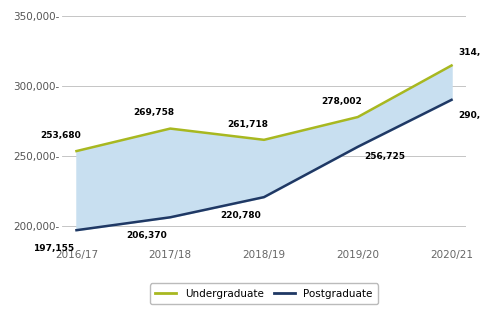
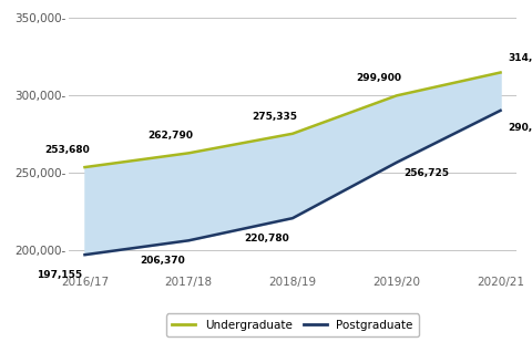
Undergraduate/2017/18: 269,758 -> 262,790
Undergraduate/2018/19: 261,718 -> 275,335
Undergraduate/2019/20: 278,002 -> 299,900
